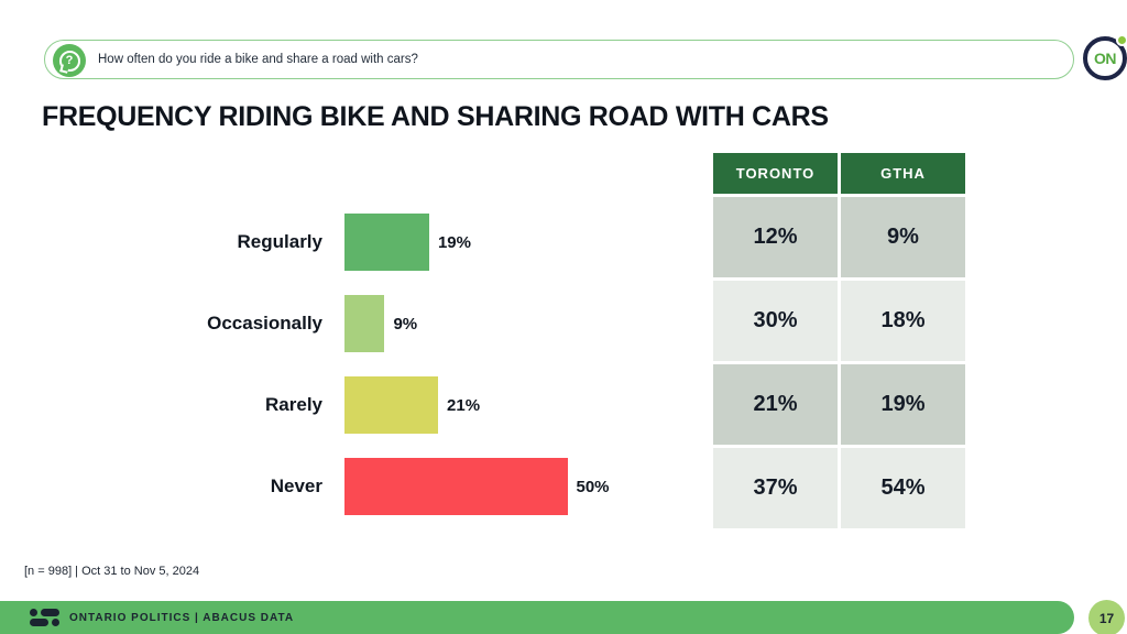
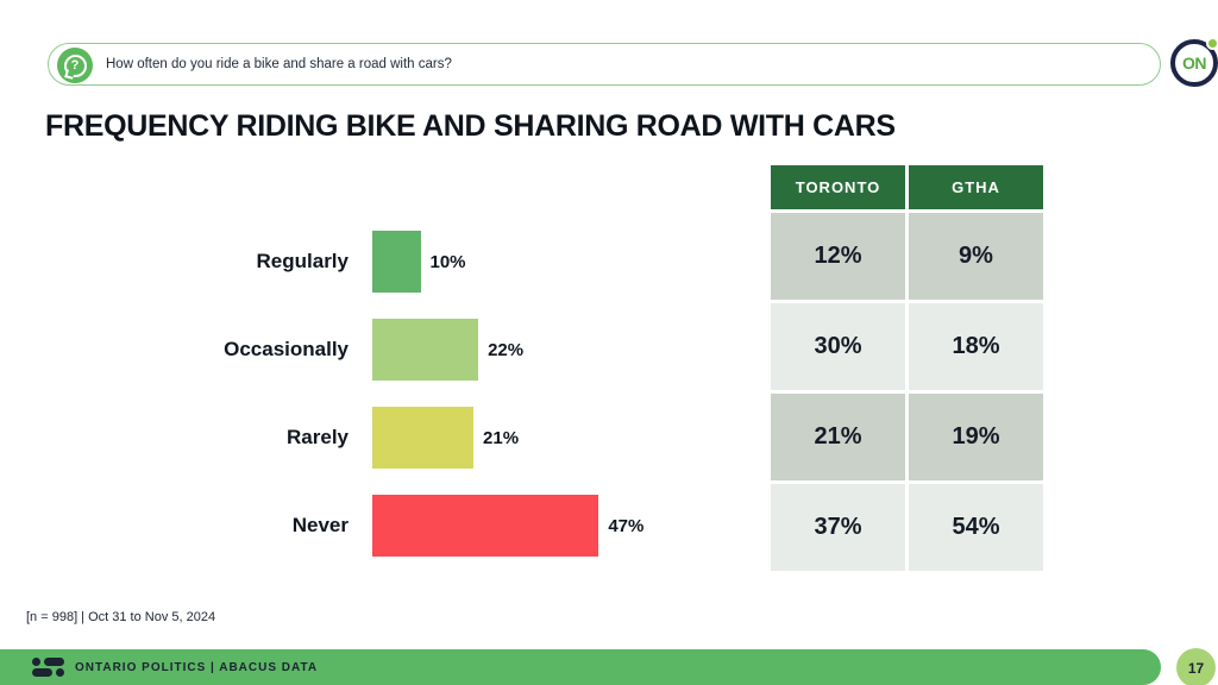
Regularly: 19% -> 10%
Occasionally: 9% -> 22%
Never: 50% -> 47%
